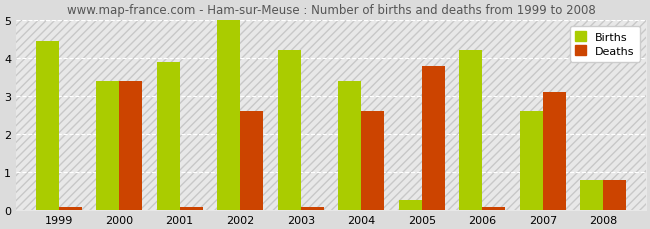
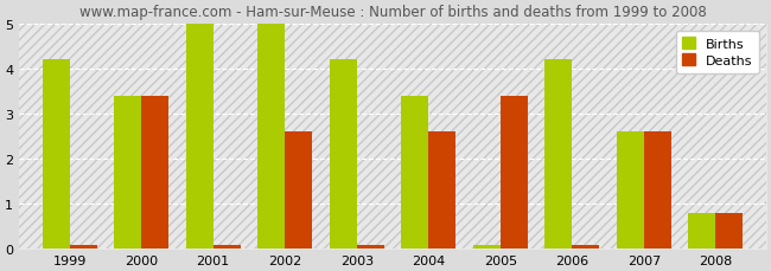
Births/1999: 4.45 -> 4.20
Births/2001: 3.90 -> 5.00
Births/2005: 0.25 -> 0.07
Deaths/2005: 3.80 -> 3.40
Deaths/2007: 3.10 -> 2.60
